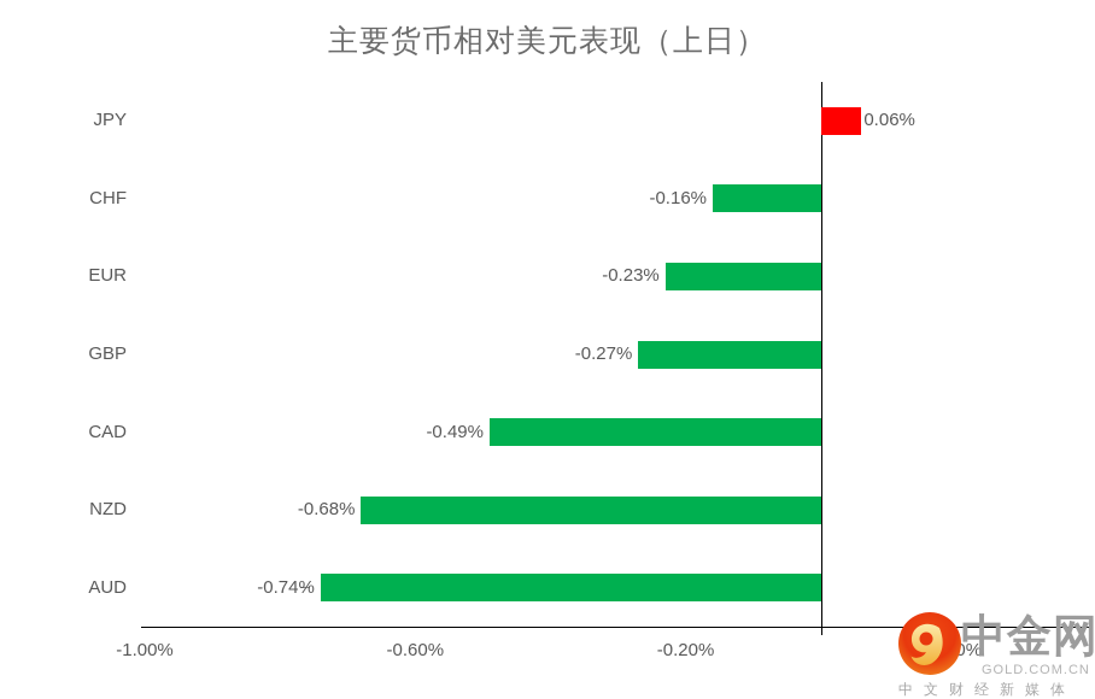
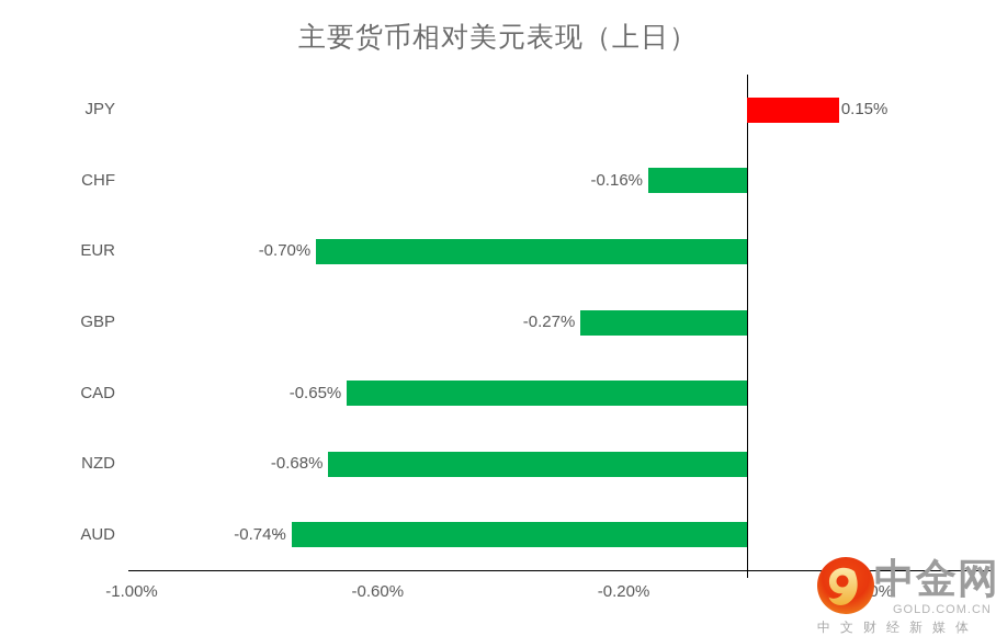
JPY: 0.06% -> 0.15%
EUR: -0.23% -> -0.70%
CAD: -0.49% -> -0.65%
